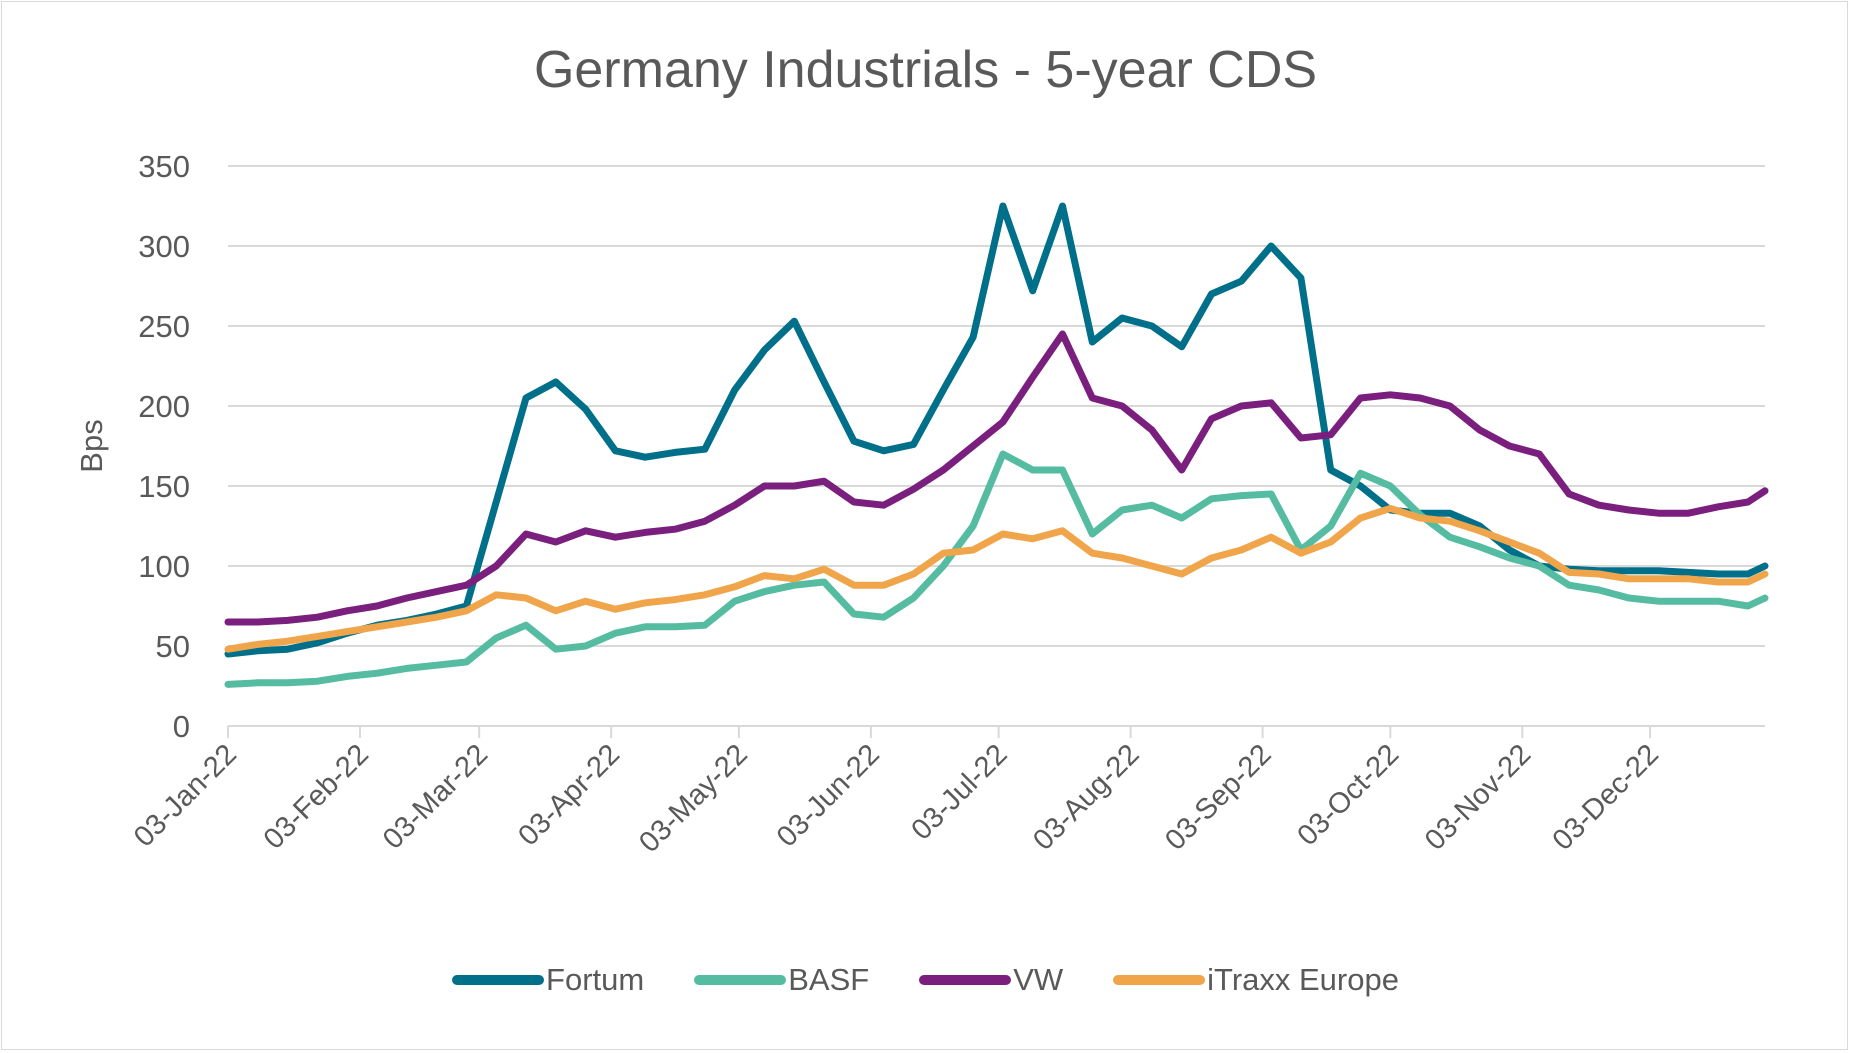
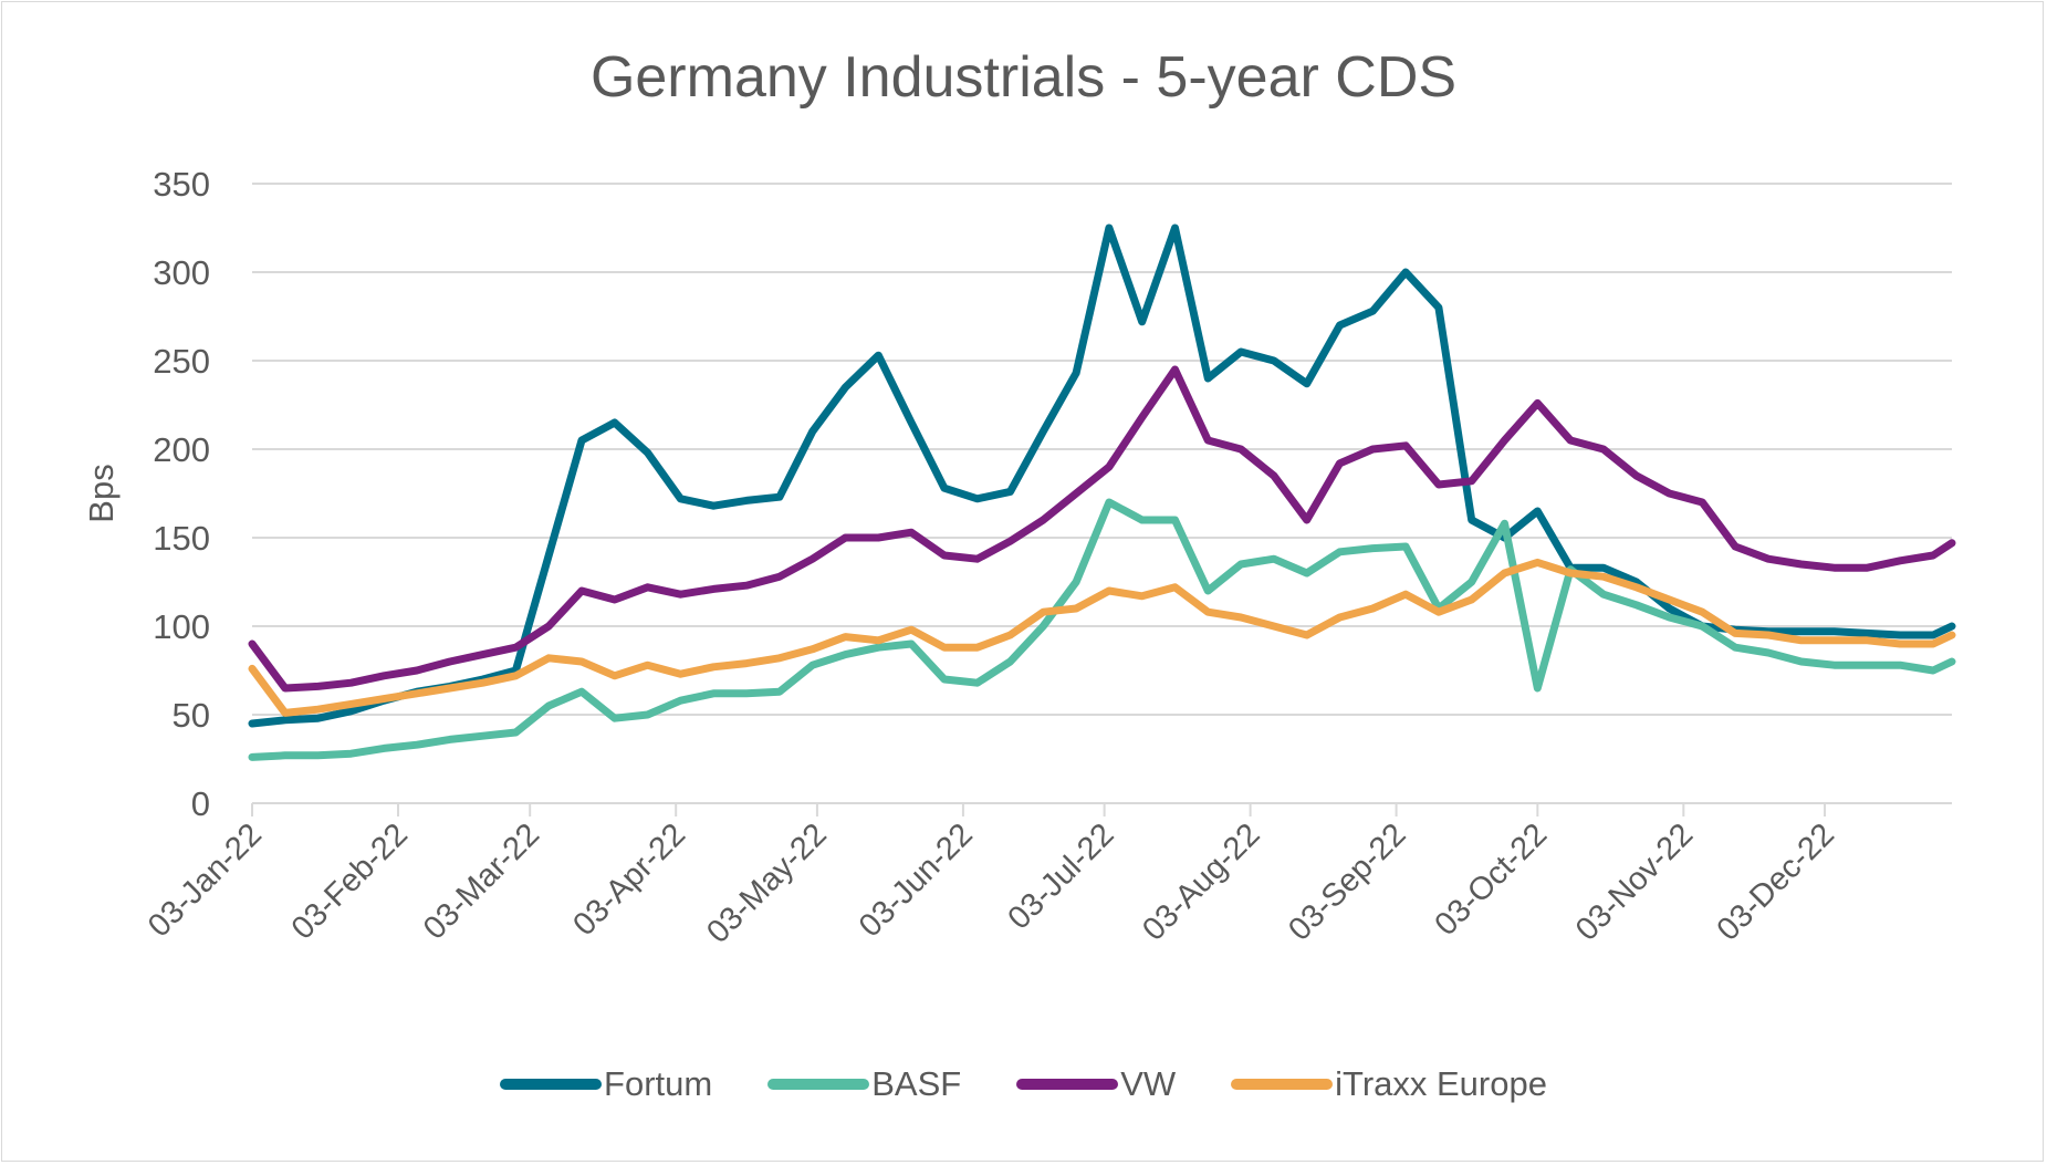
VW/03-Jan-22: 65 -> 90
iTraxx Europe/03-Jan-22: 48 -> 76
Fortum/03-Oct-22: 135 -> 165
BASF/03-Oct-22: 150 -> 65
VW/03-Oct-22: 207 -> 226
